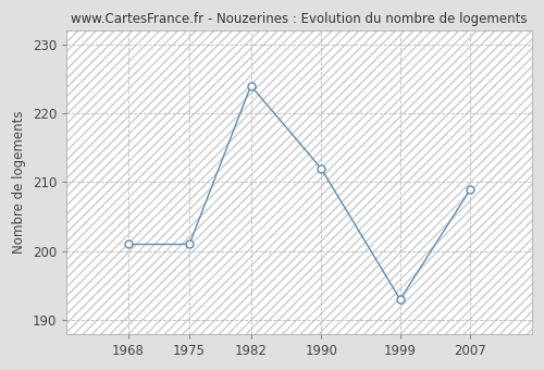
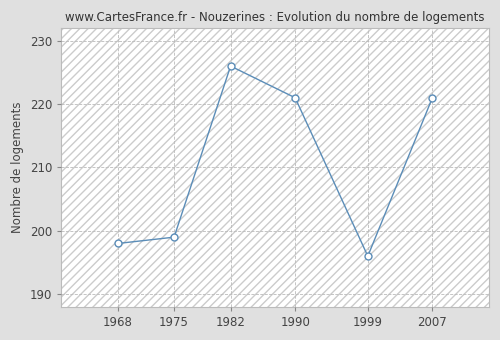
1968: 201 -> 198
1975: 201 -> 199
1982: 224 -> 226
1990: 212 -> 221
1999: 193 -> 196
2007: 209 -> 221
